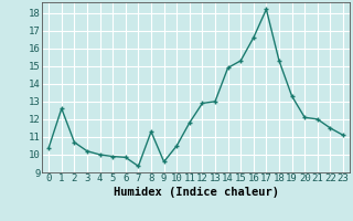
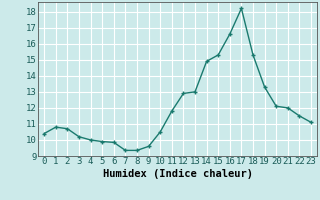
1: 12.6 -> 10.8
8: 11.3 -> 9.3
